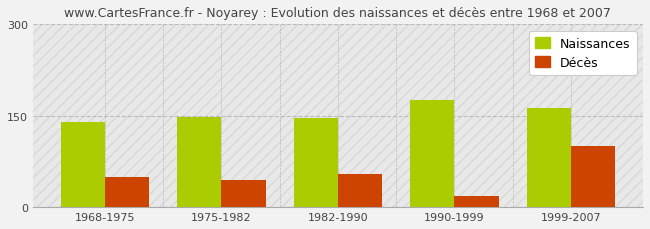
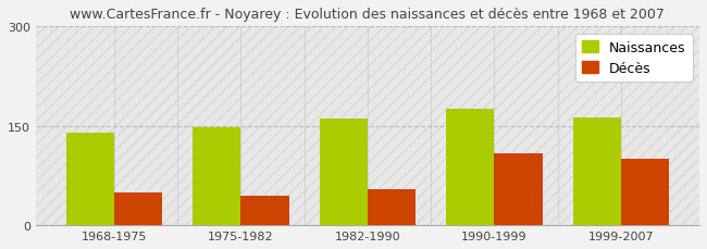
Naissances/1982-1990: 146 -> 161
Décès/1990-1999: 18 -> 108
